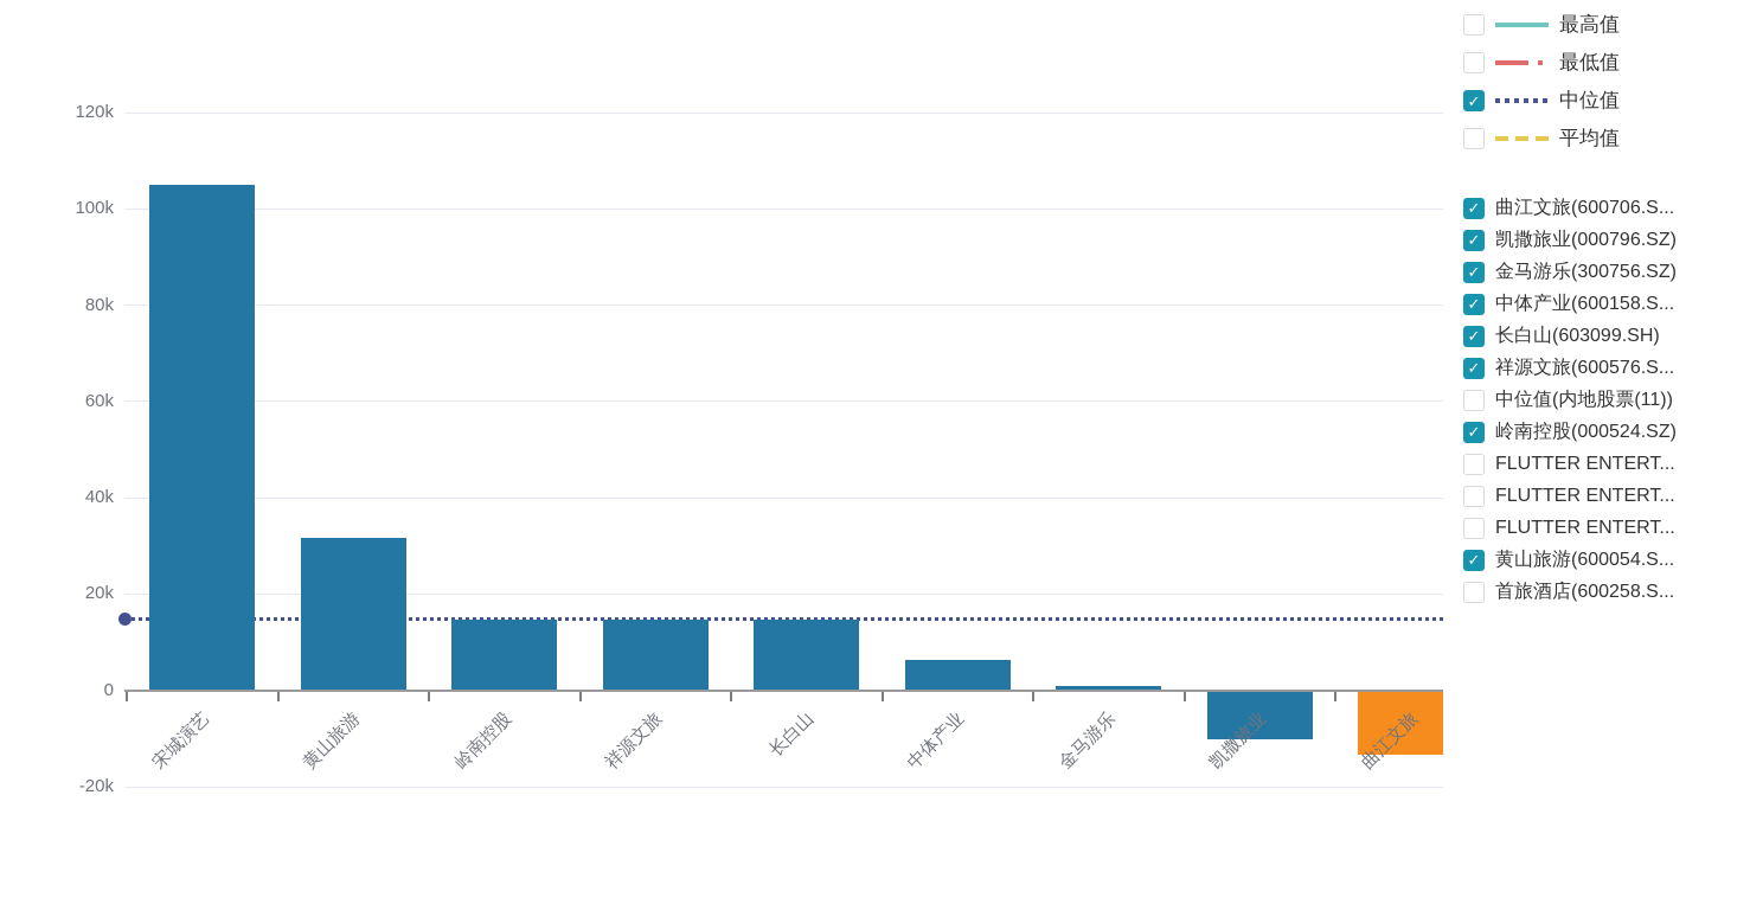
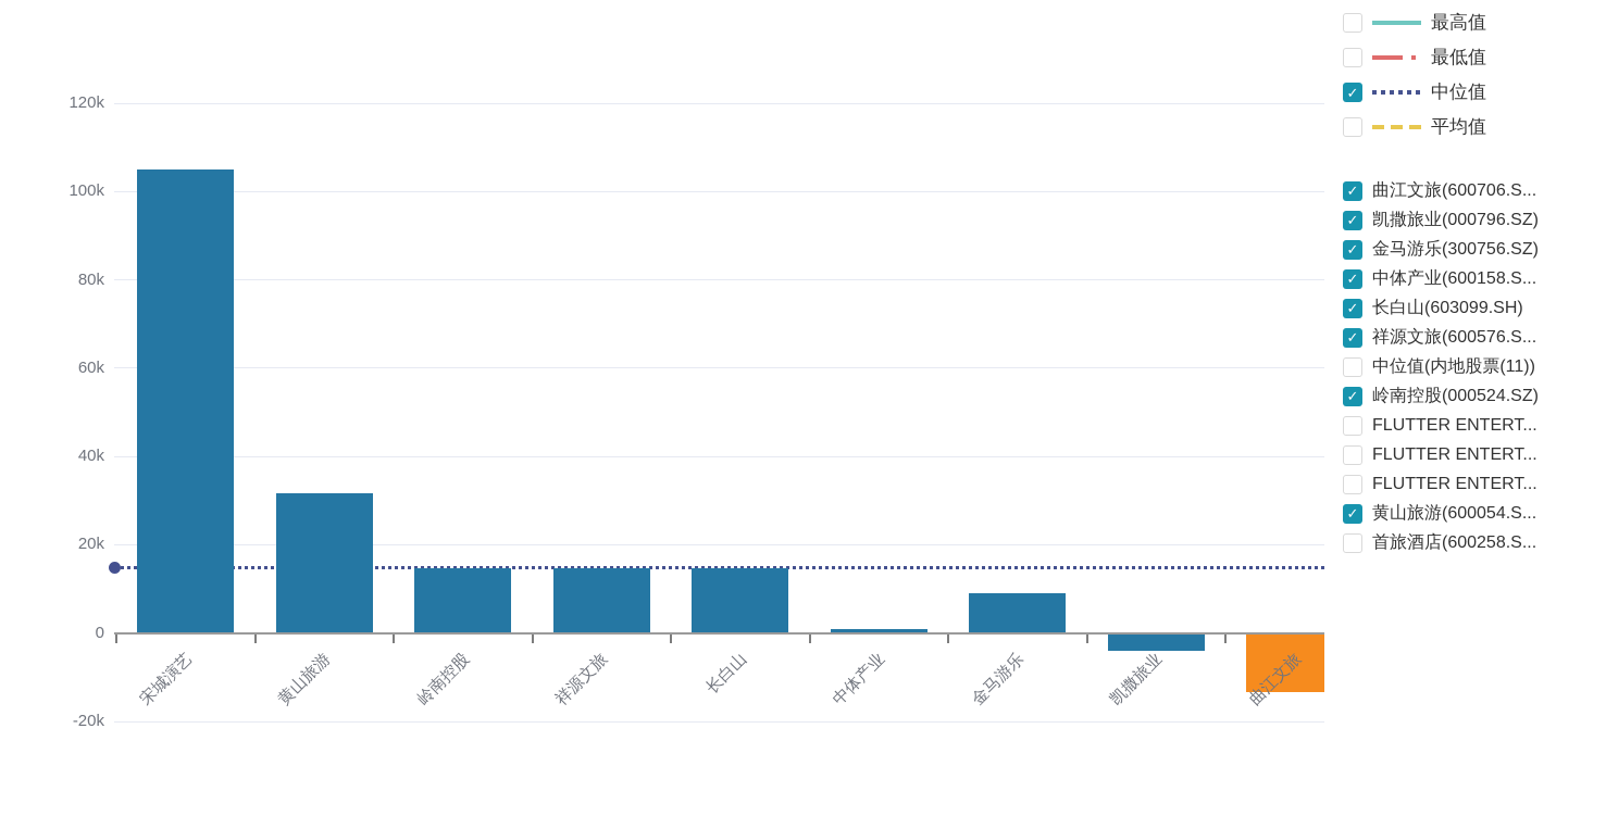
中体产业: 6k -> 1k
金马游乐: 1k -> 9k
凯撒旅业: -10k -> -4k
